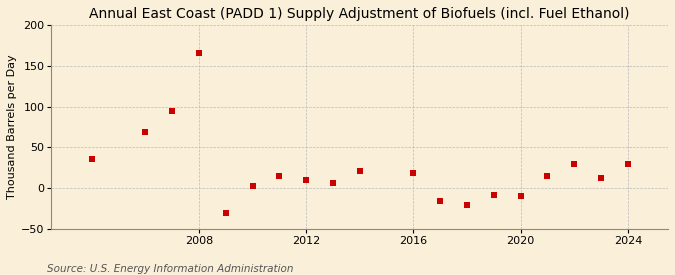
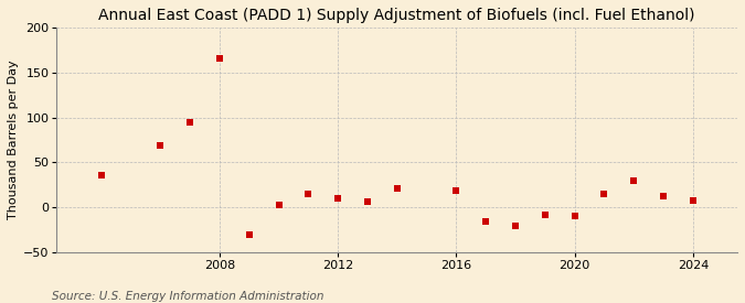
2024: 30 -> 8
